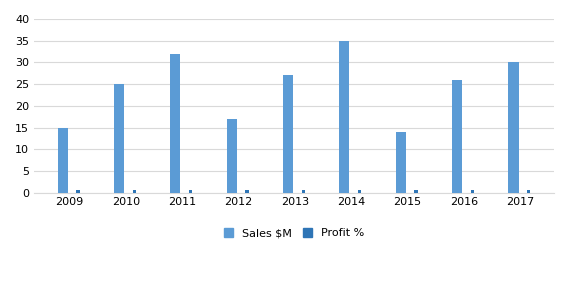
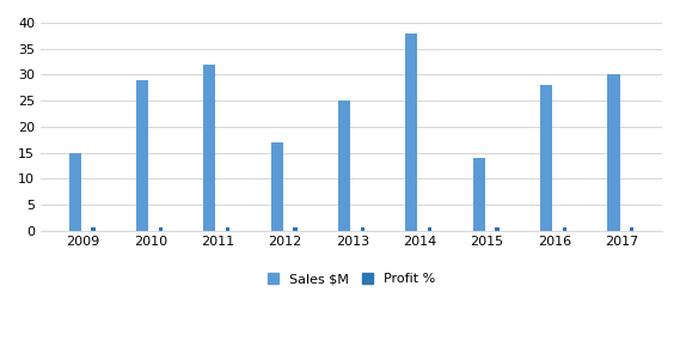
Sales $M/2010: 25 -> 29
Sales $M/2013: 27 -> 25
Sales $M/2014: 35 -> 38
Sales $M/2016: 26 -> 28
